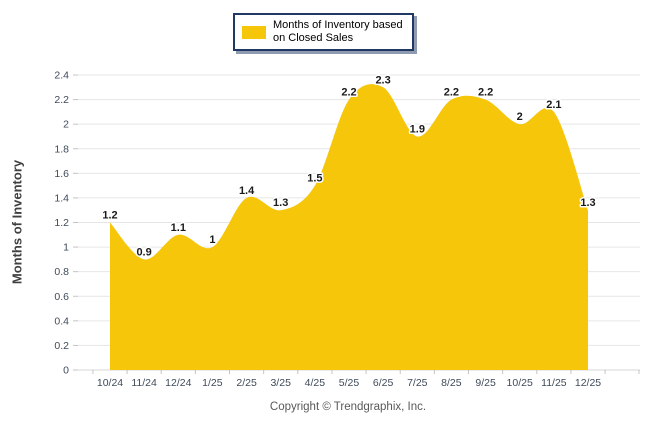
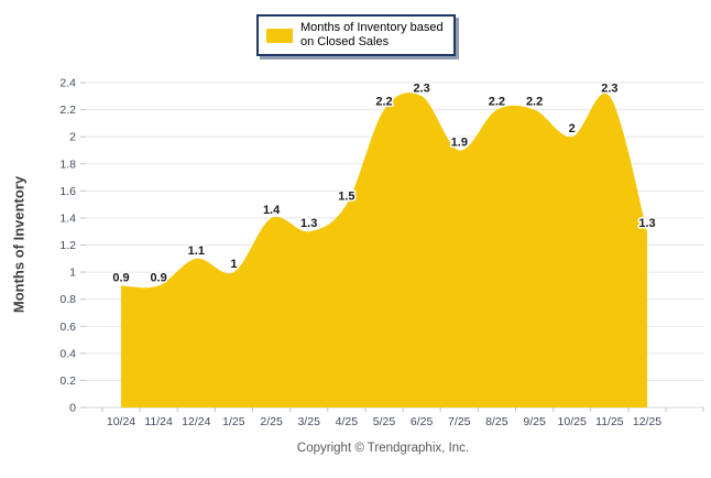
10/24: 1.2 -> 0.9
11/25: 2.1 -> 2.3
